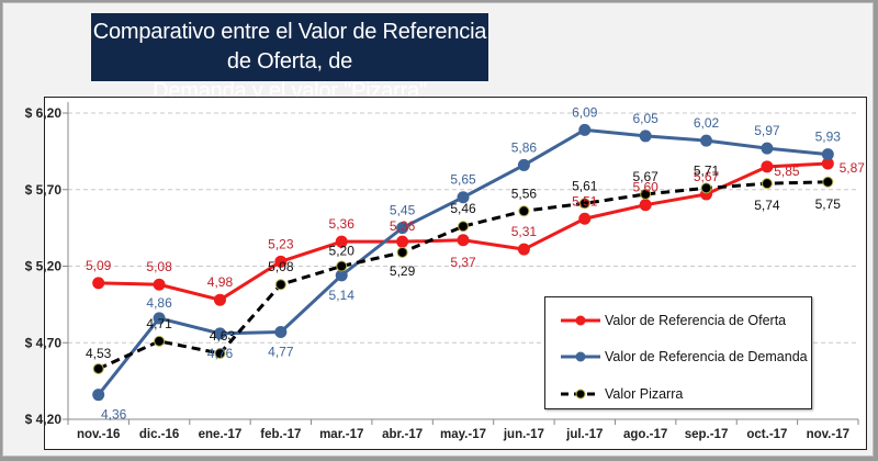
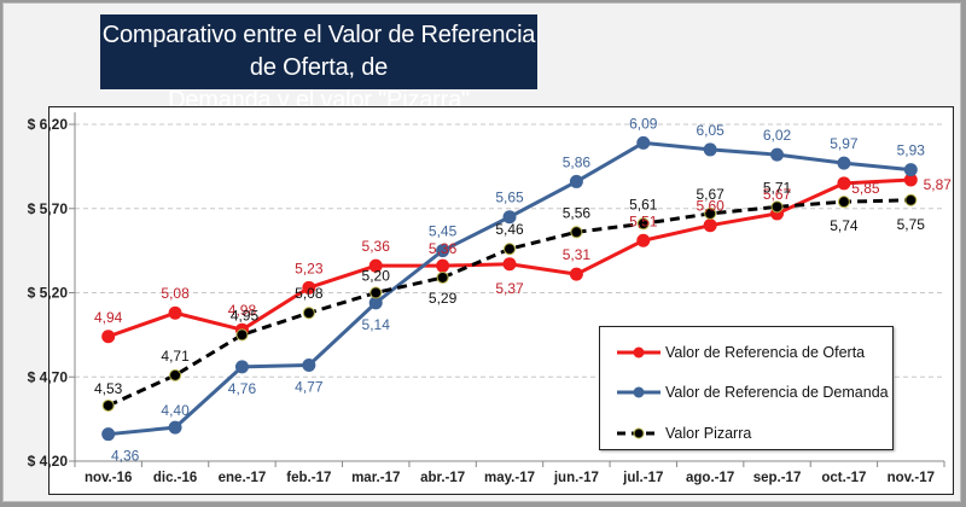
Valor de Referencia de Oferta/nov.-16: 5,09 -> 4,94
Valor de Referencia de Demanda/dic.-16: 4,86 -> 4,40
Valor Pizarra/ene.-17: 4,63 -> 4,95
